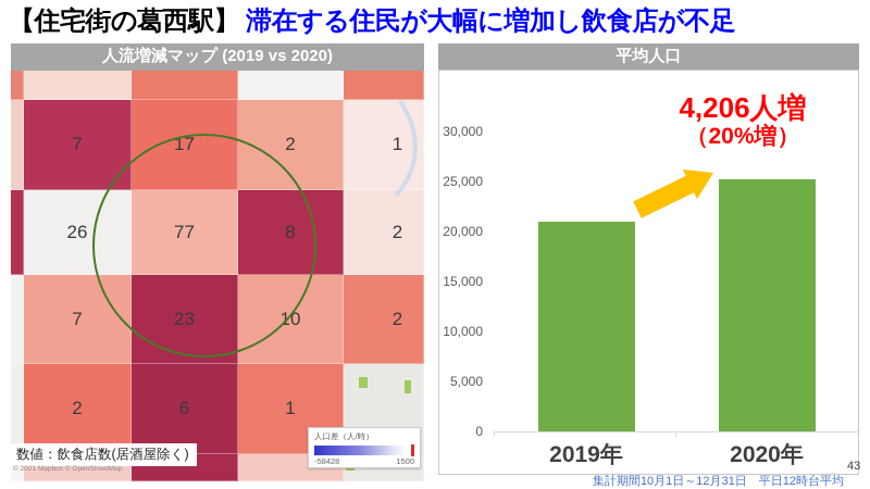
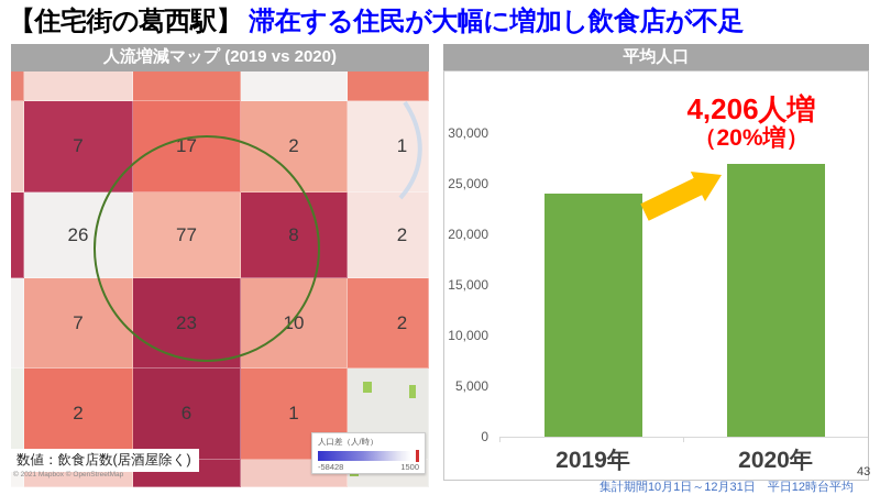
2019年: 21000 -> 24000
2020年: 25000 -> 27000
